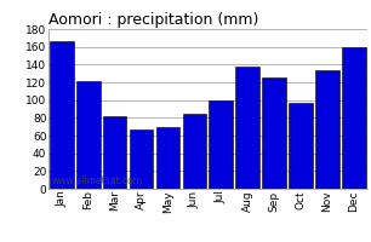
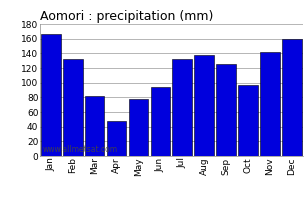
Feb: 121 -> 132
Apr: 67 -> 48
May: 70 -> 78
Jun: 85 -> 94
Jul: 100 -> 132
Nov: 134 -> 142
